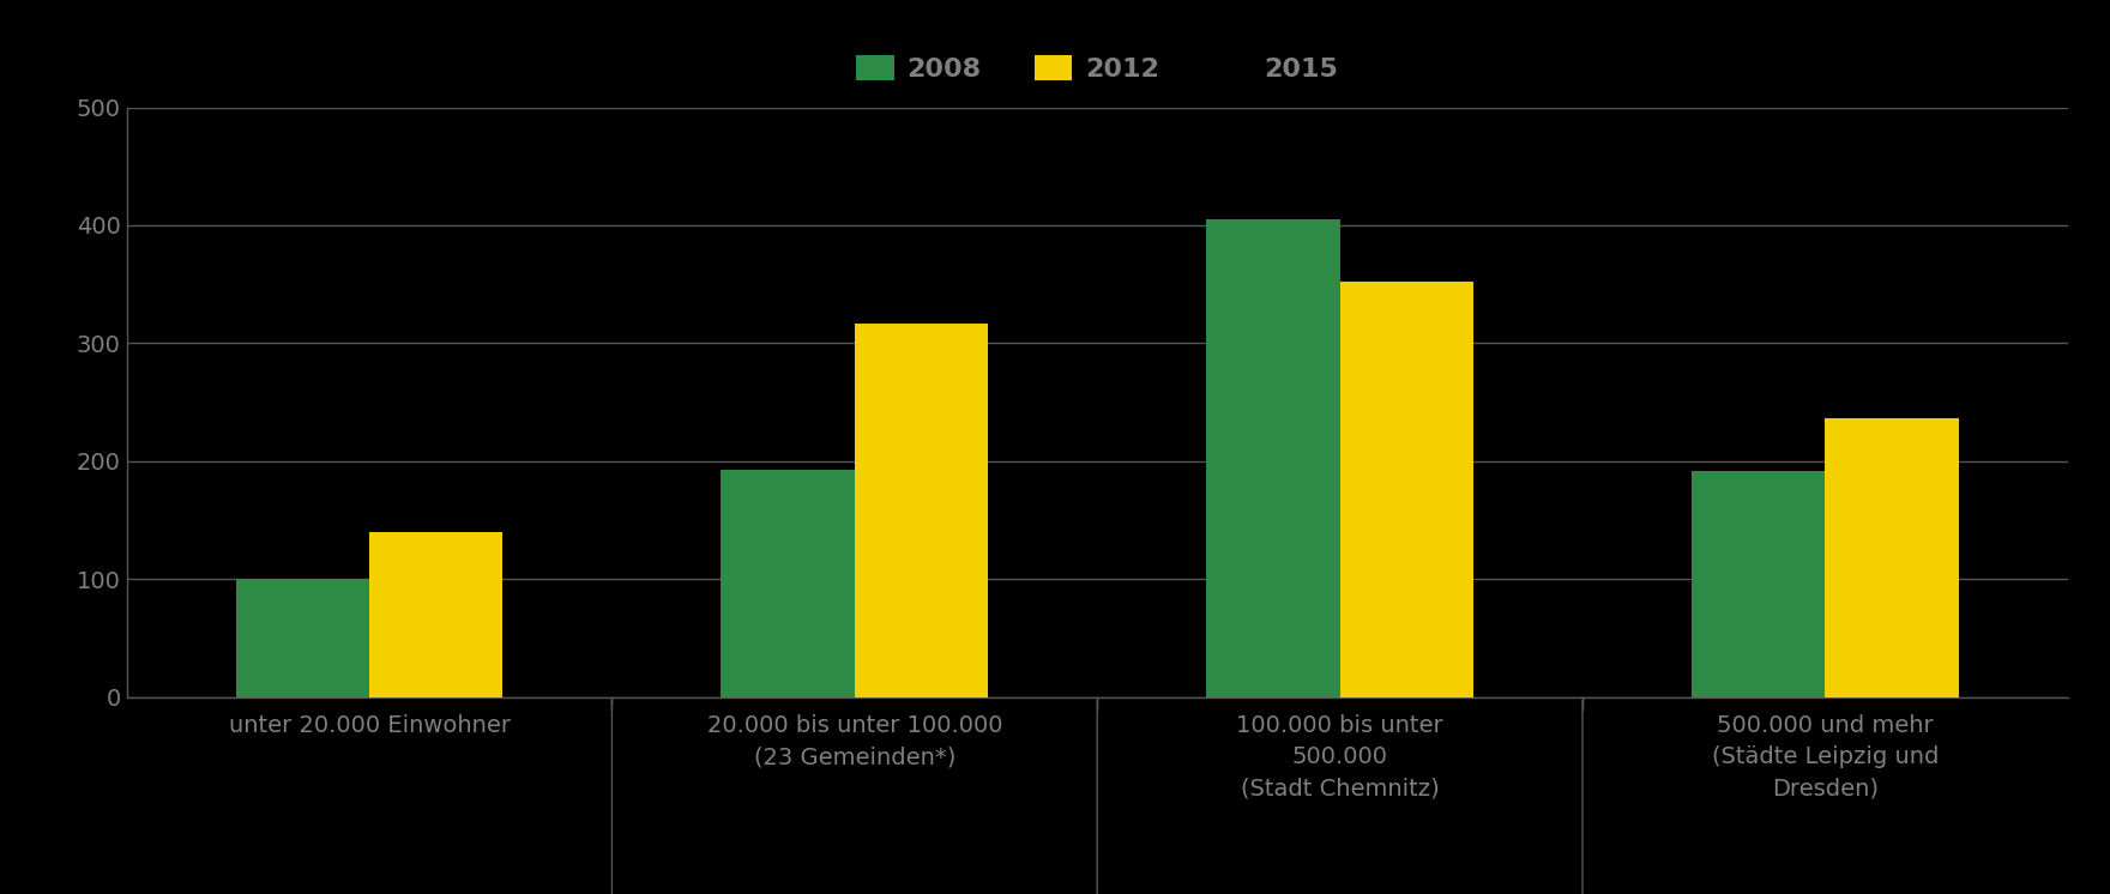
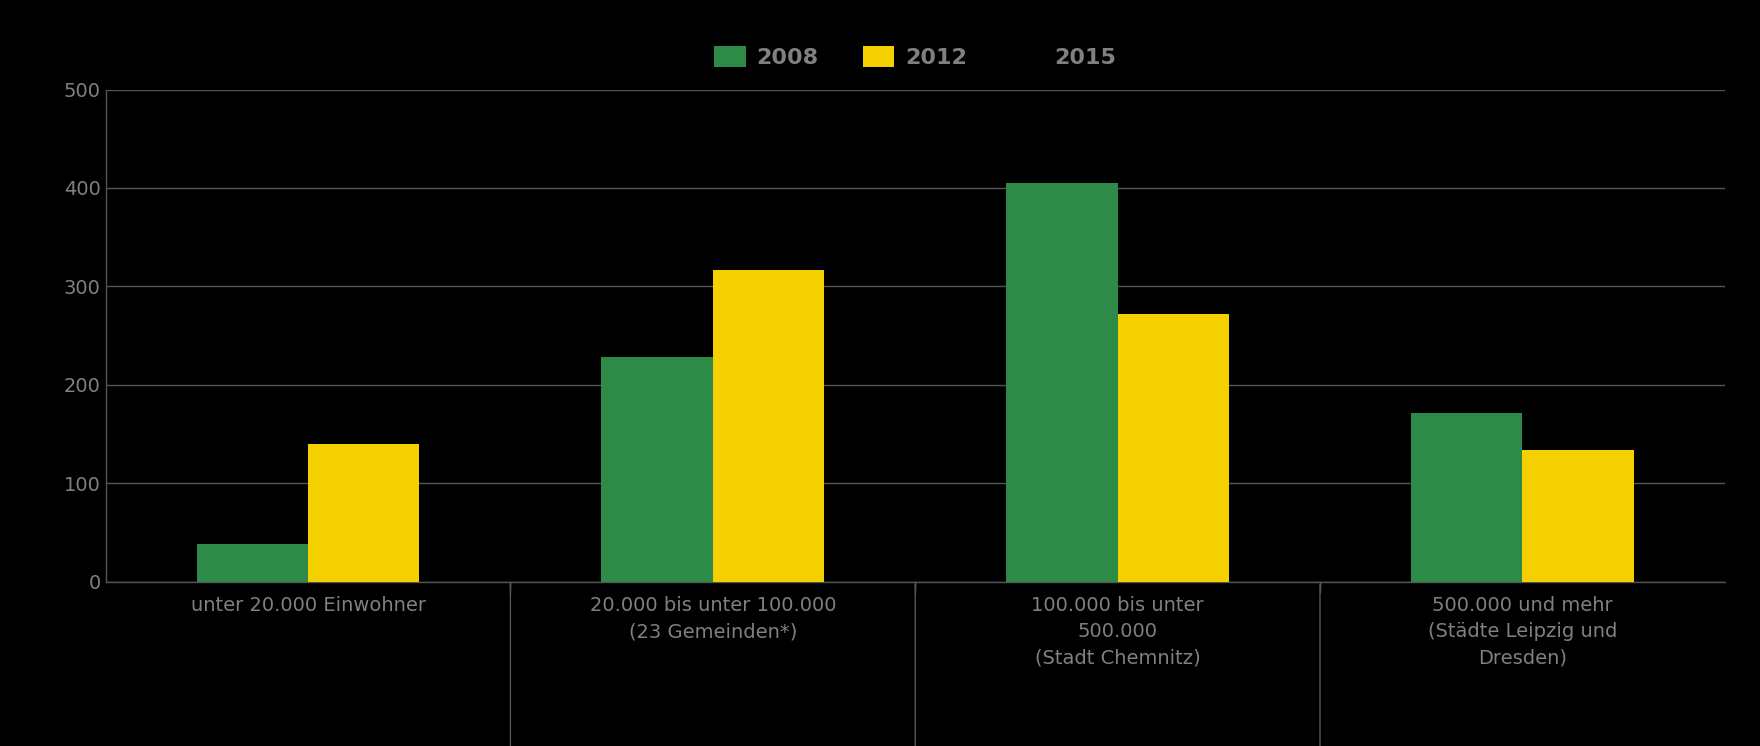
2008/unter 20.000 Einwohner: 100 -> 38
2008/20.000 bis unter 100.000 (23 Gemeinden*): 193 -> 228
2012/100.000 bis unter 500.000 (Stadt Chemnitz): 352 -> 272
2008/500.000 und mehr (Städte Leipzig und Dresden): 192 -> 172
2012/500.000 und mehr (Städte Leipzig und Dresden): 237 -> 134
